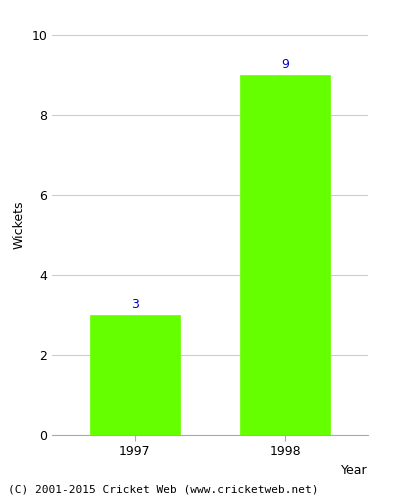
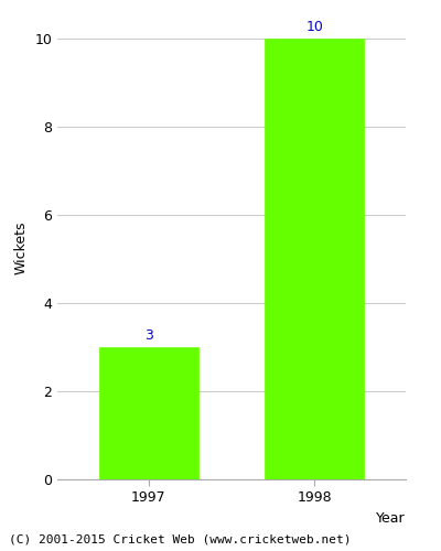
1998: 9 -> 10
